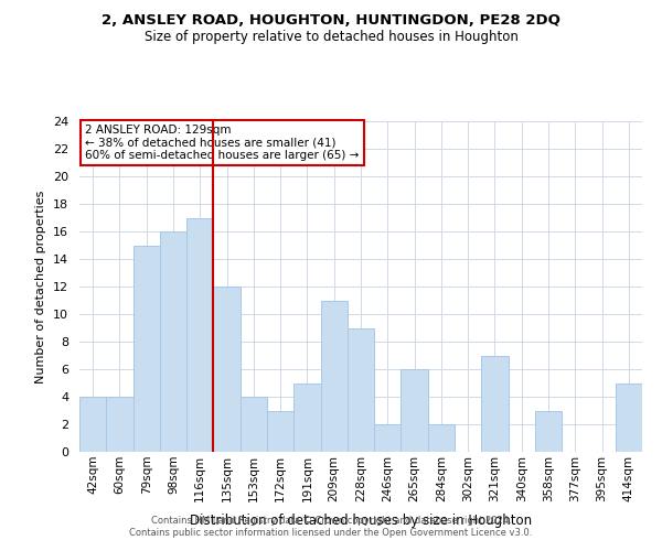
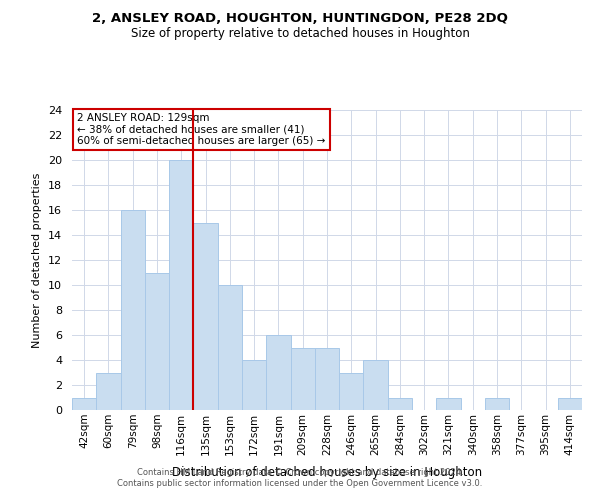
42sqm: 4 -> 1
60sqm: 4 -> 3
79sqm: 15 -> 16
98sqm: 16 -> 11
116sqm: 17 -> 20
135sqm: 12 -> 15
153sqm: 4 -> 10
172sqm: 3 -> 4
191sqm: 5 -> 6
209sqm: 11 -> 5
228sqm: 9 -> 5
246sqm: 2 -> 3
265sqm: 6 -> 4
284sqm: 2 -> 1
321sqm: 7 -> 1
358sqm: 3 -> 1
414sqm: 5 -> 1
